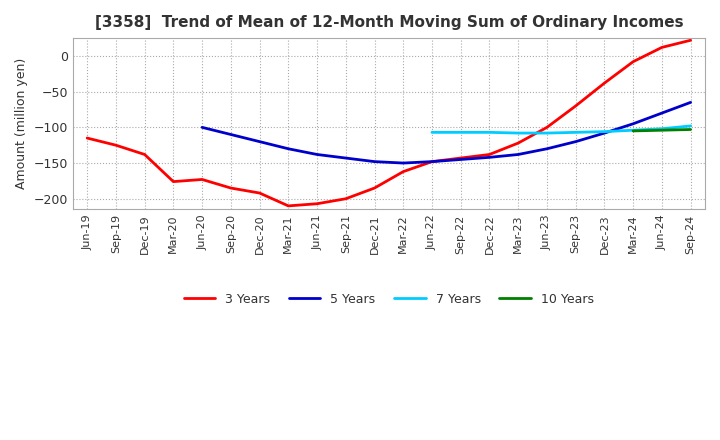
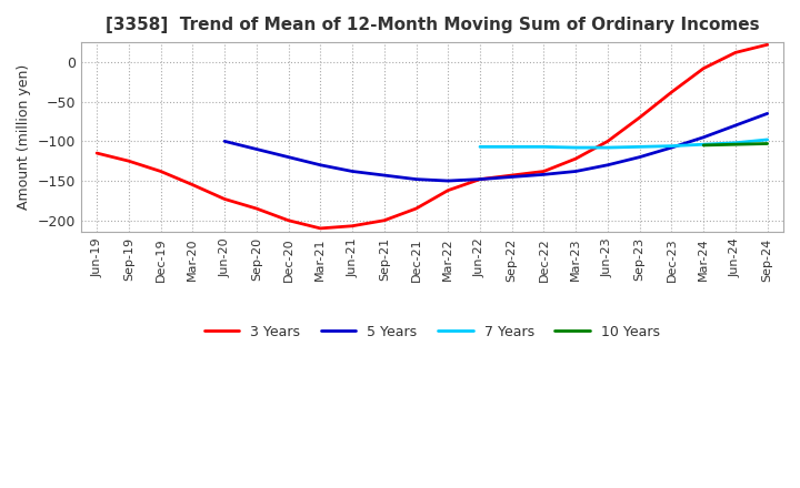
3 Years/Mar-20: -176 -> -155
3 Years/Dec-20: -192 -> -200
